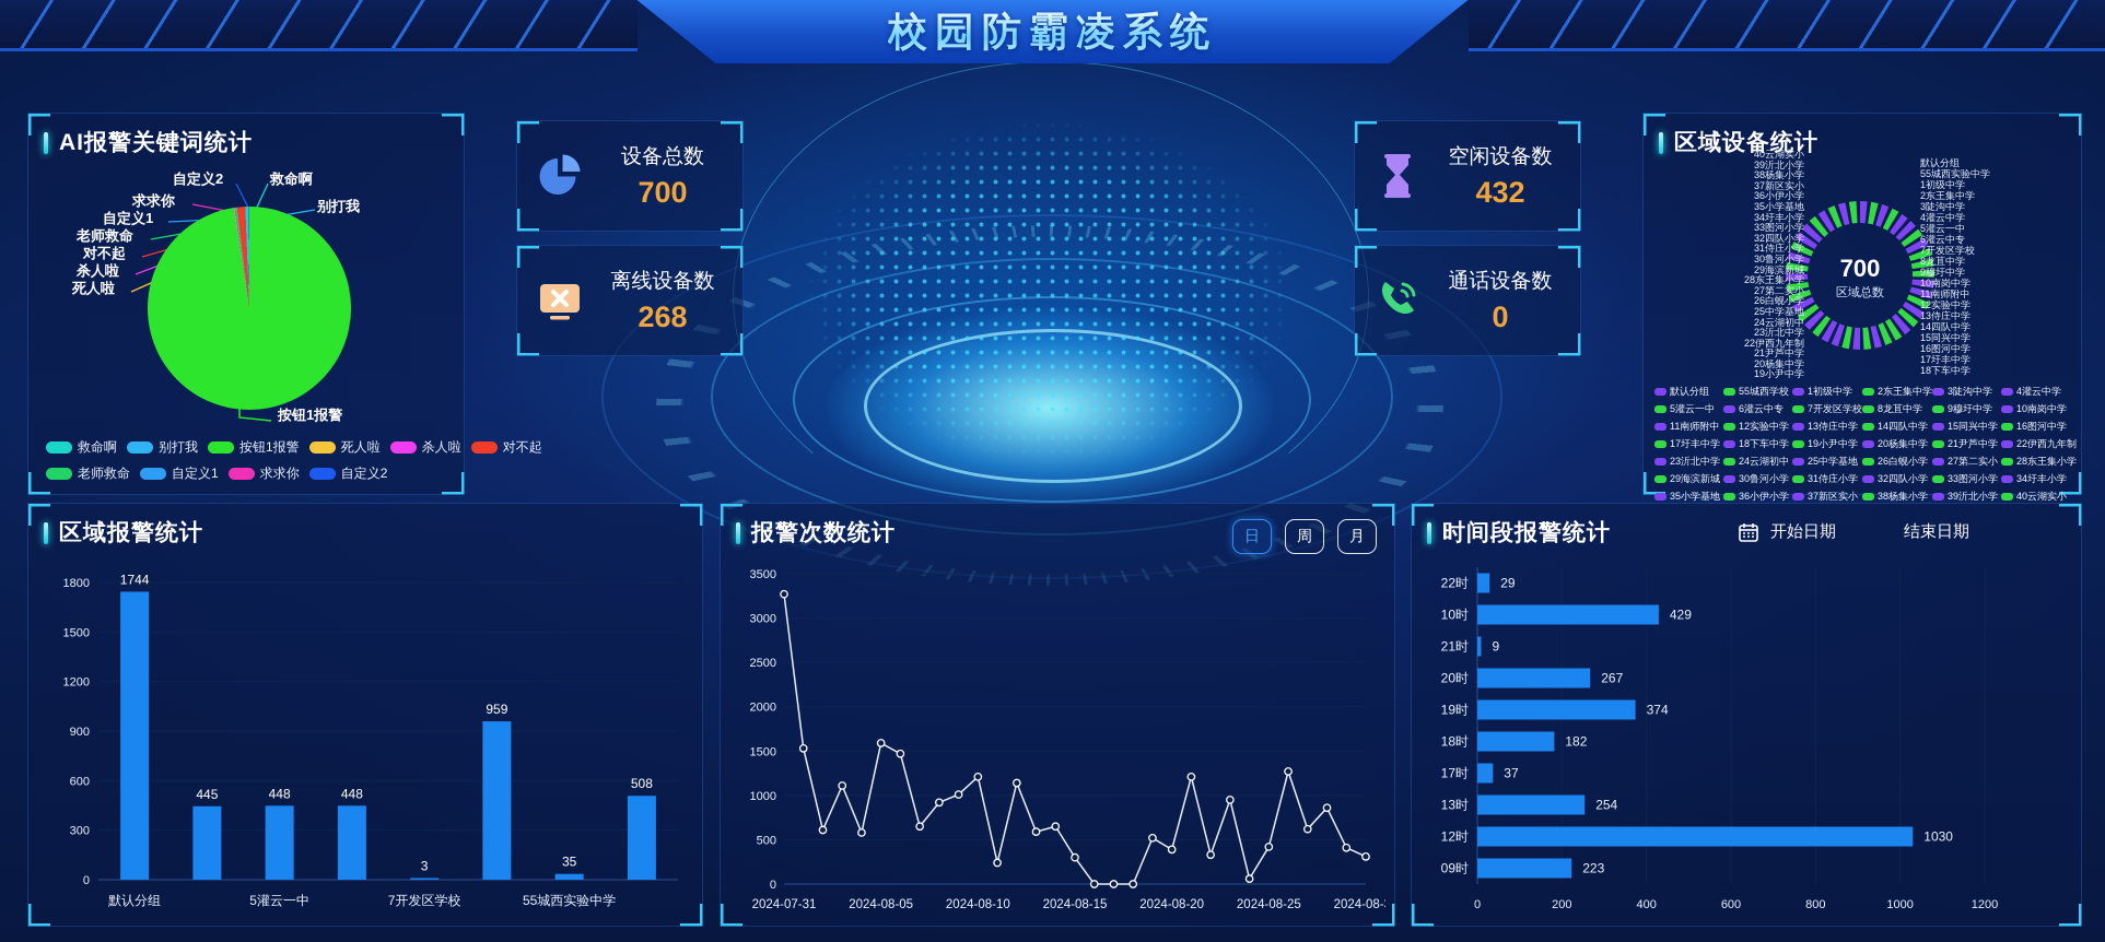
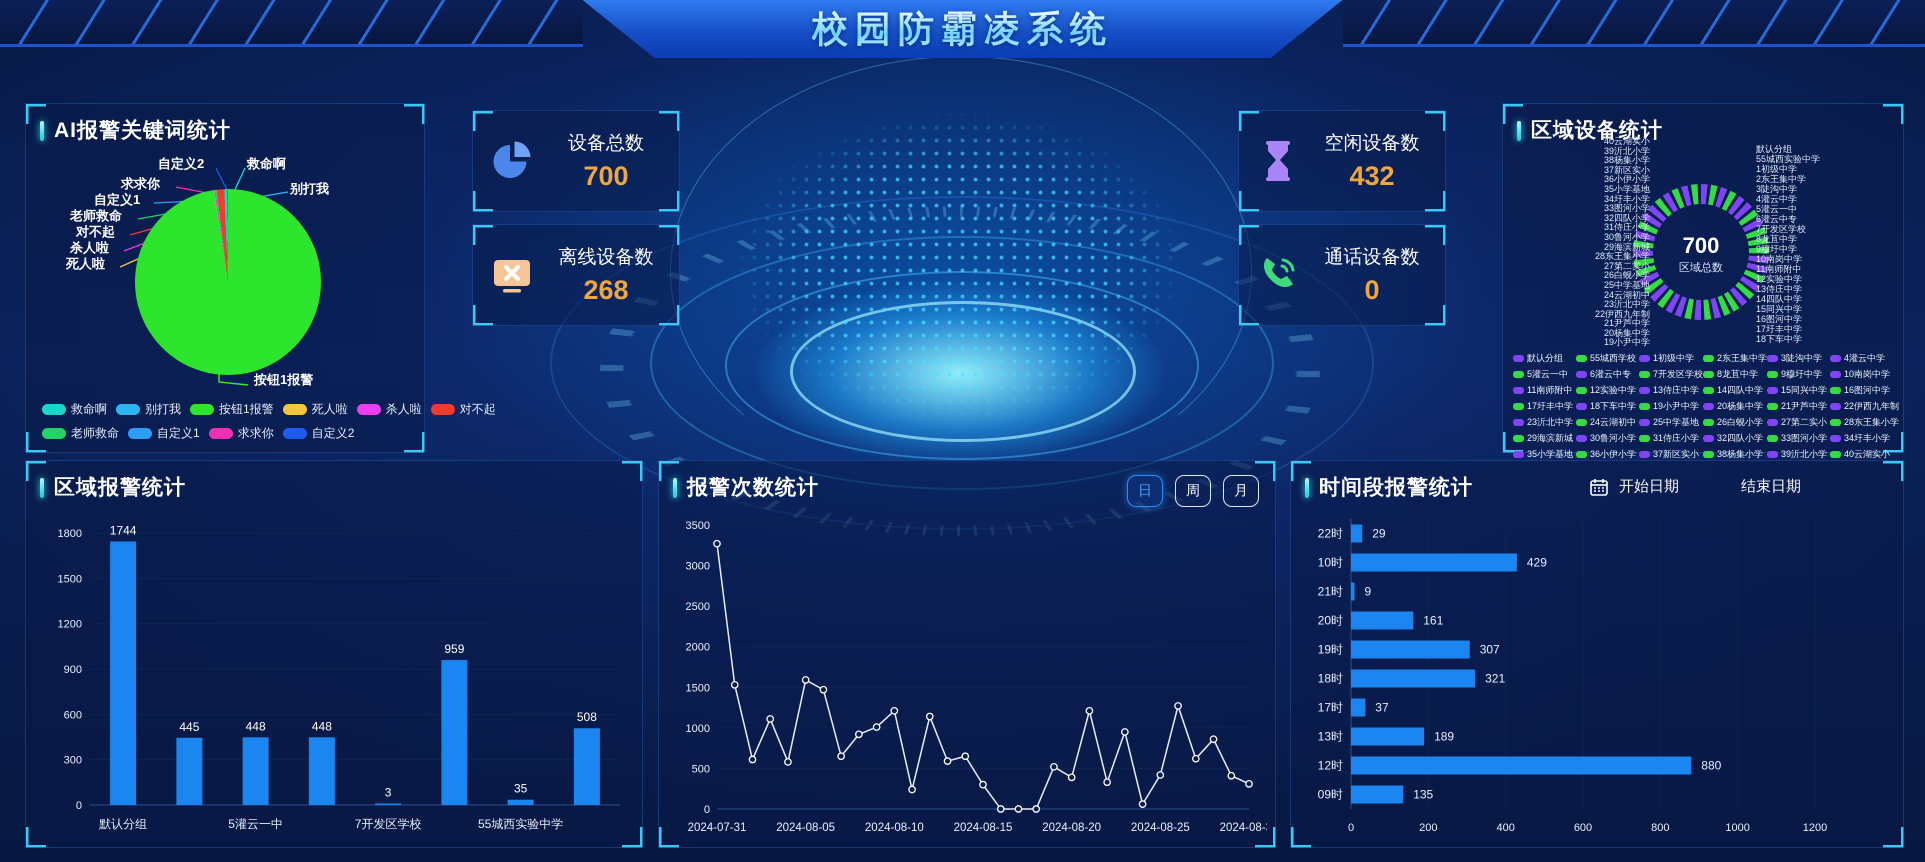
时间段报警统计/20时: 267 -> 161
时间段报警统计/19时: 374 -> 307
时间段报警统计/18时: 182 -> 321
时间段报警统计/13时: 254 -> 189
时间段报警统计/12时: 1030 -> 880
时间段报警统计/09时: 223 -> 135
